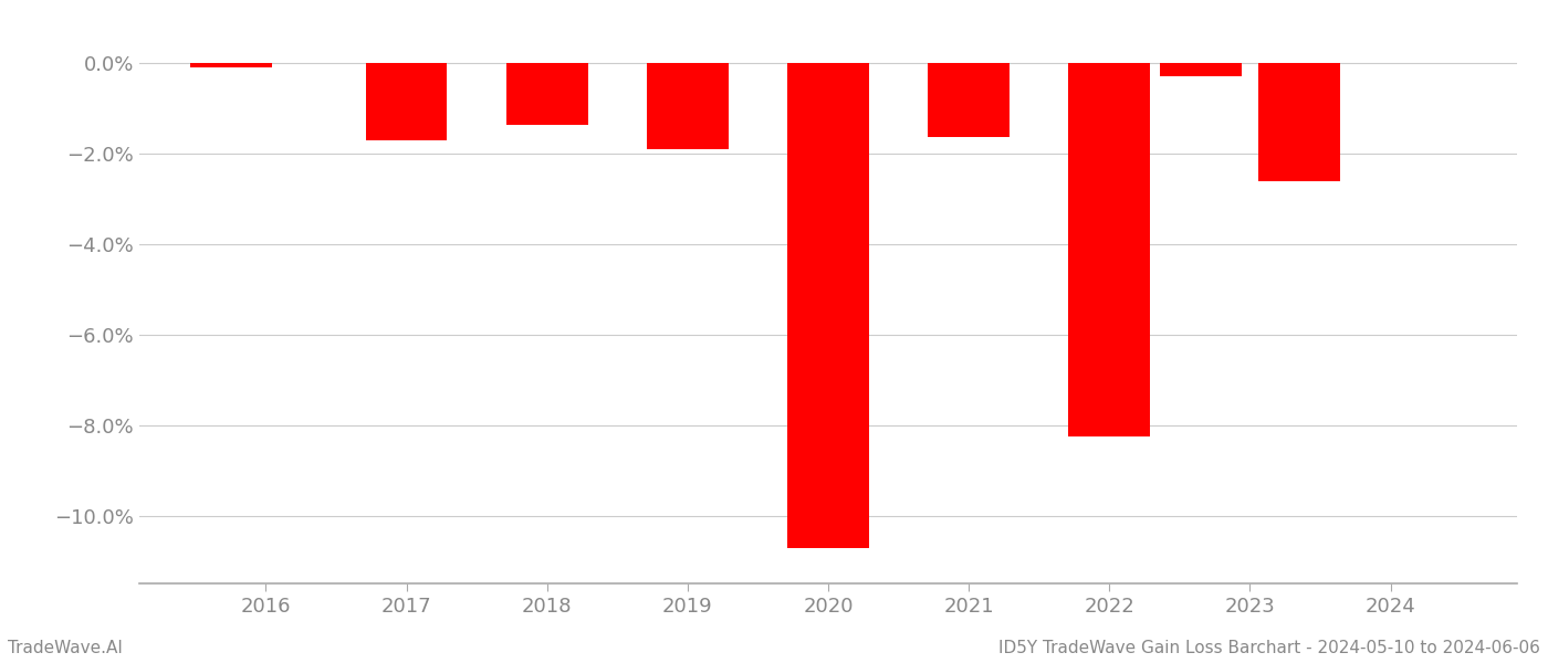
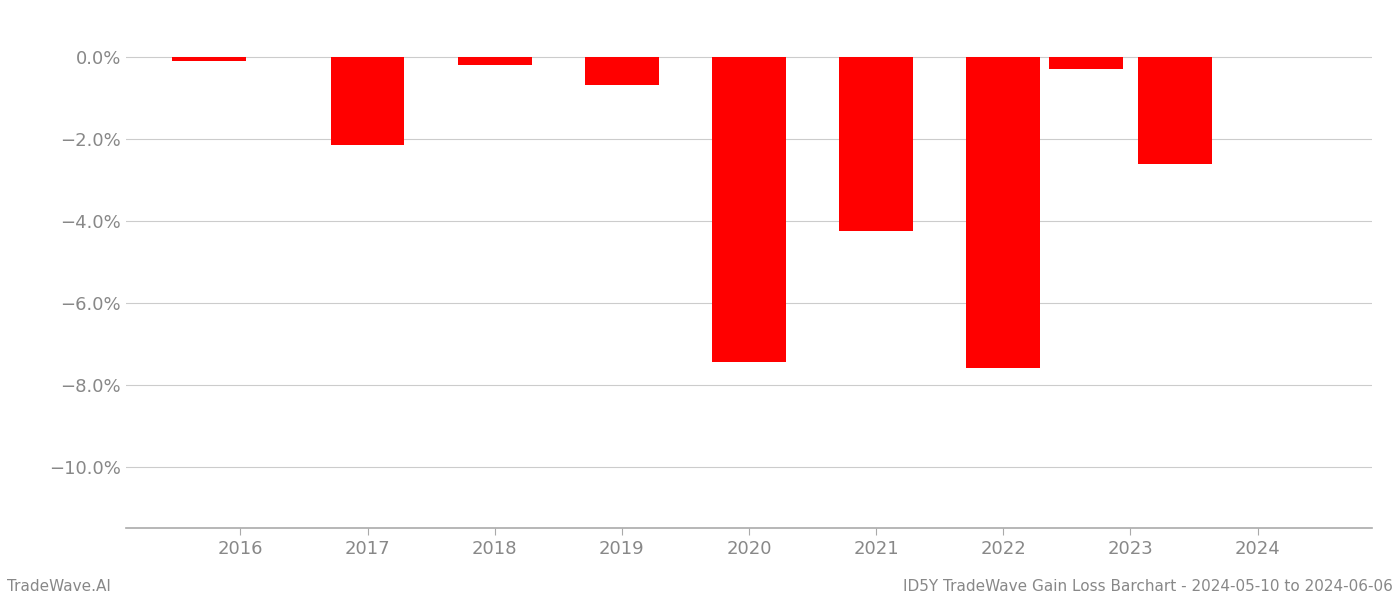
2017: -1.72% -> -2.15%
2018: -1.38% -> -0.20%
2019: -1.90% -> -0.70%
2020: -10.72% -> -7.45%
2021: -1.65% -> -4.25%
2022: -8.25% -> -7.60%
